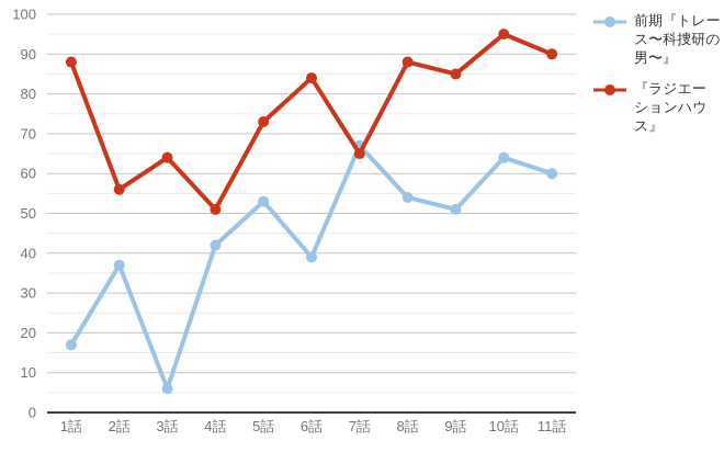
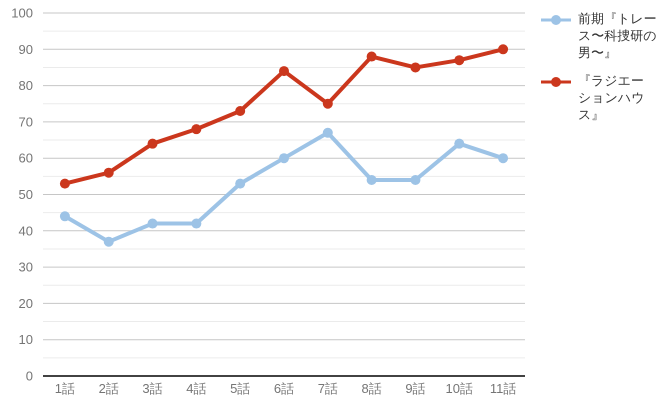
前期『トレース〜科捜研の男〜』/1話: 17 -> 44
『ラジエーションハウス』/1話: 88 -> 53
前期『トレース〜科捜研の男〜』/3話: 6 -> 42
『ラジエーションハウス』/4話: 51 -> 68
前期『トレース〜科捜研の男〜』/6話: 39 -> 60
『ラジエーションハウス』/7話: 65 -> 75
前期『トレース〜科捜研の男〜』/9話: 51 -> 54
『ラジエーションハウス』/10話: 95 -> 87
